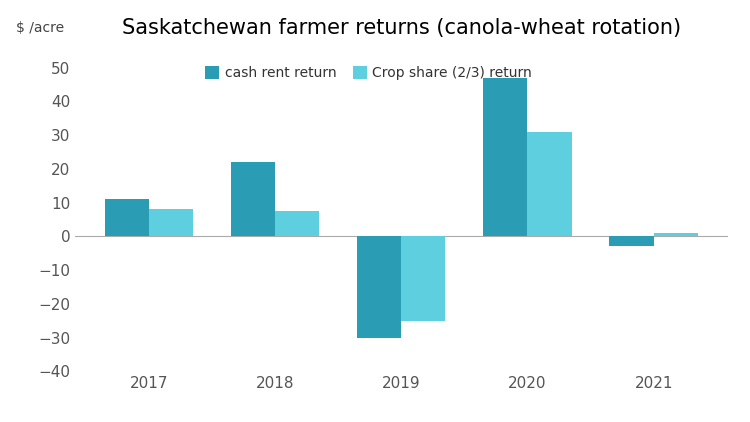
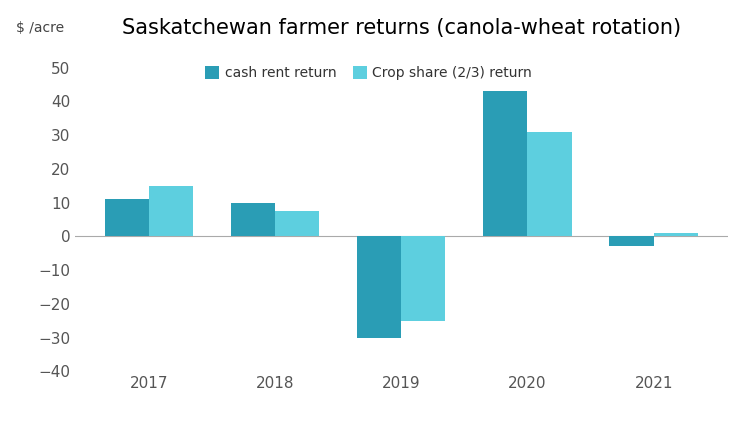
Crop share (2/3) return/2017: 8.0 -> 15.0
cash rent return/2018: 22 -> 10
cash rent return/2020: 47 -> 43
